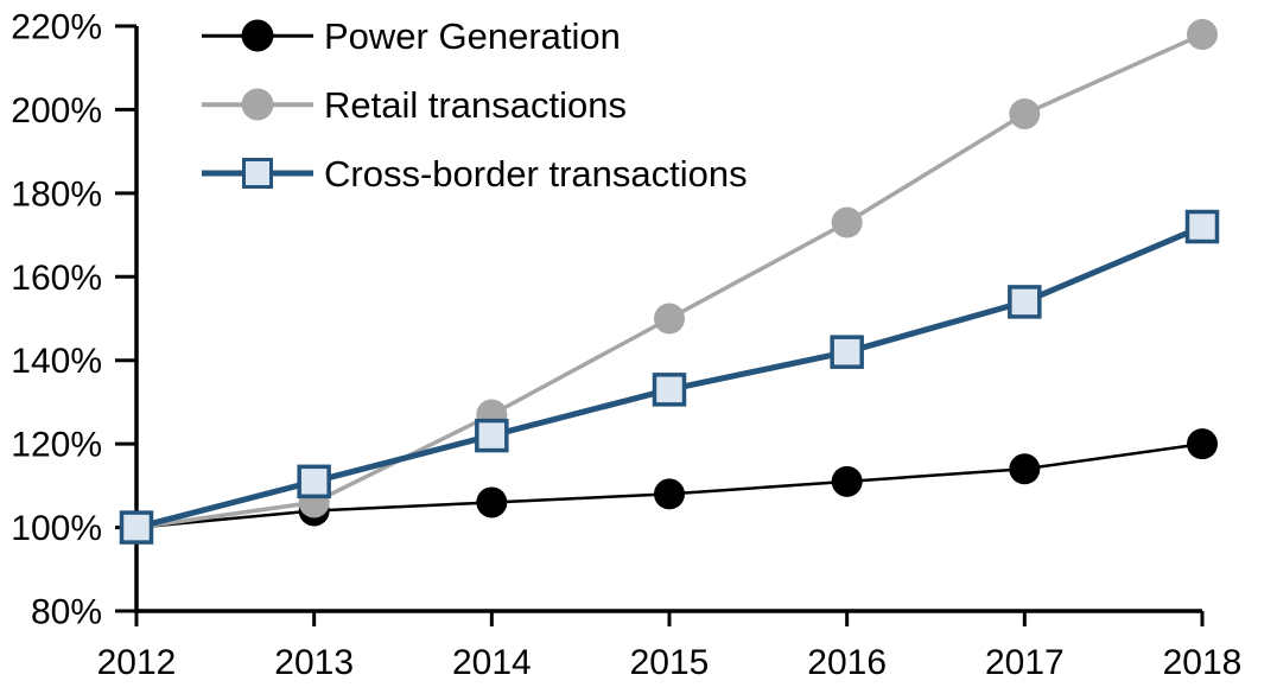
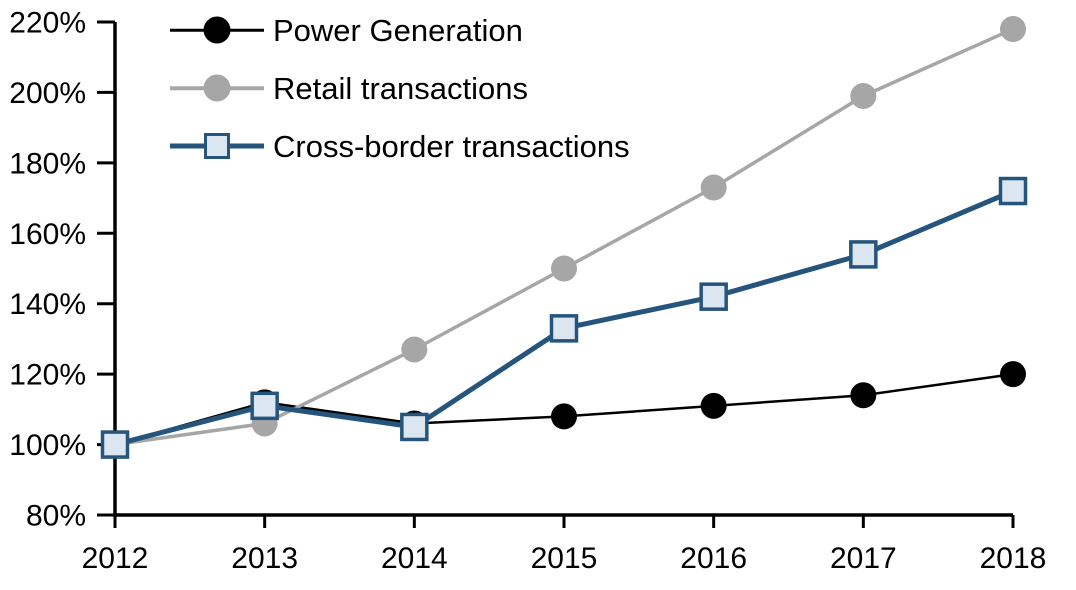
Power Generation/2013: 104% -> 112%
Cross-border transactions/2014: 122% -> 105%
